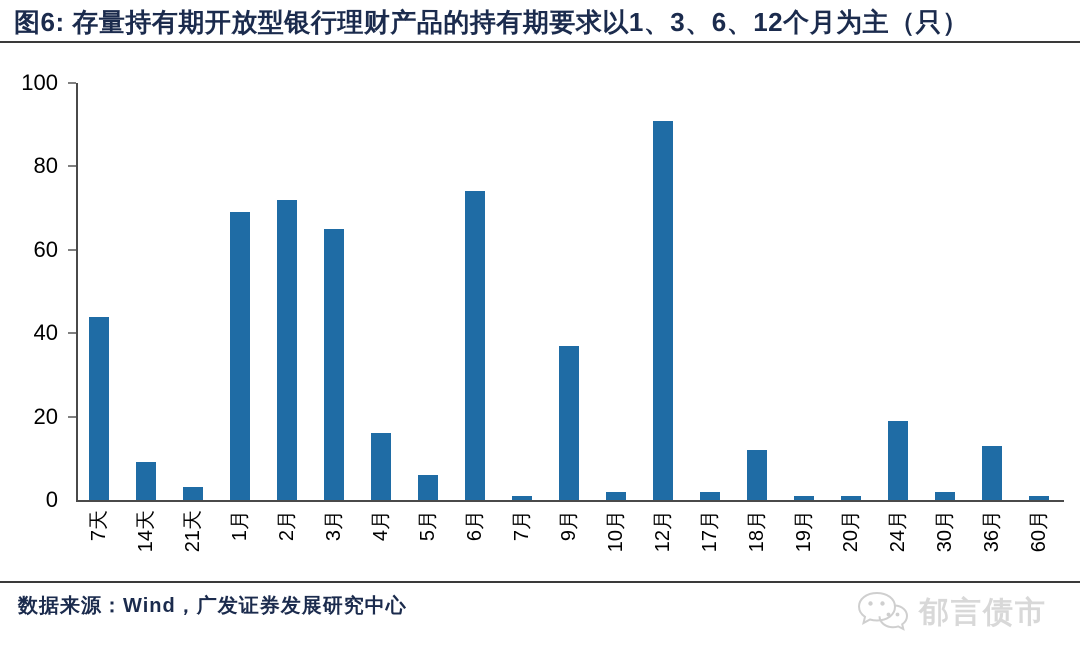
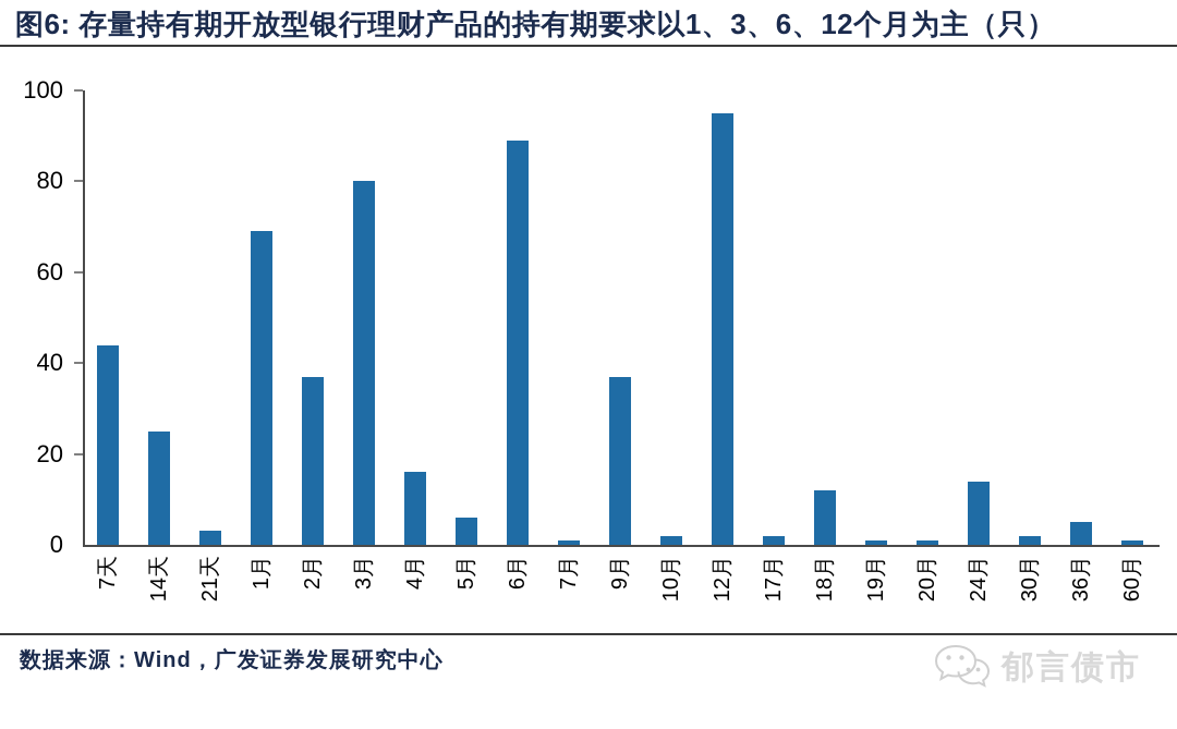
14天: 9 -> 25
2月: 72 -> 37
3月: 65 -> 80
6月: 74 -> 89
12月: 91 -> 95
24月: 19 -> 14
36月: 13 -> 5
